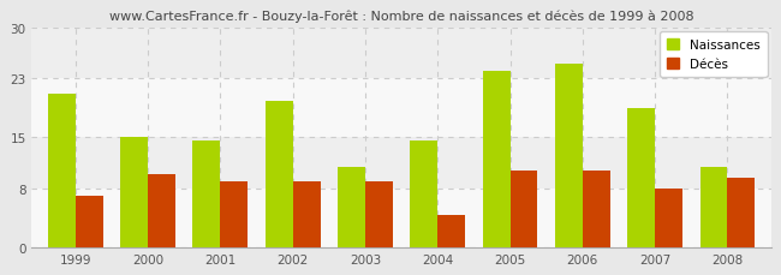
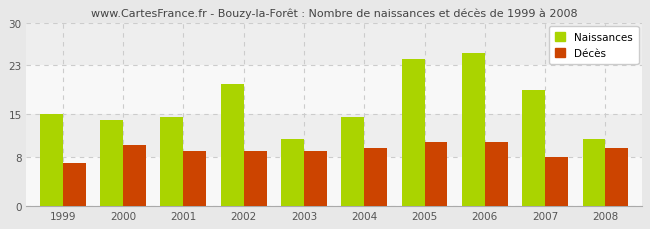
Naissances/1999: 21.0 -> 15.0
Naissances/2000: 15.0 -> 14.0
Décès/2004: 4.4 -> 9.5
